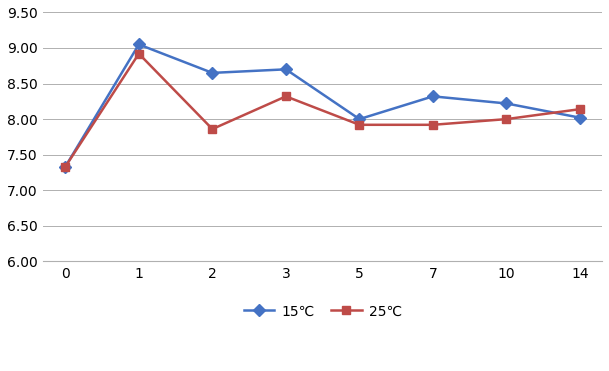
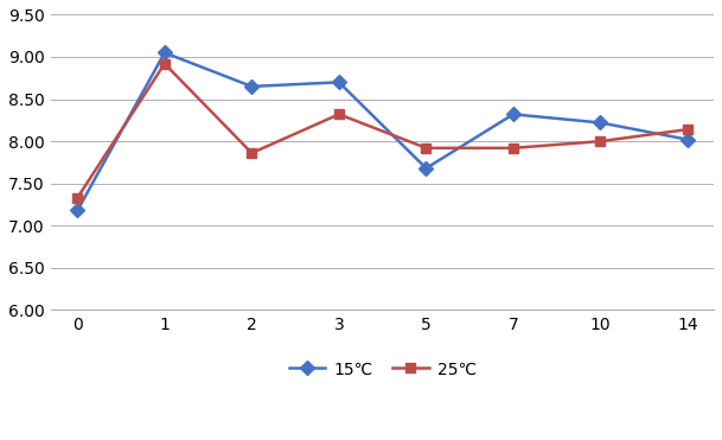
15℃/0: 7.33 -> 7.18
15℃/5: 8.00 -> 7.68
